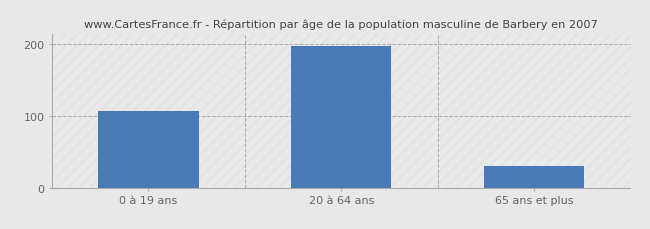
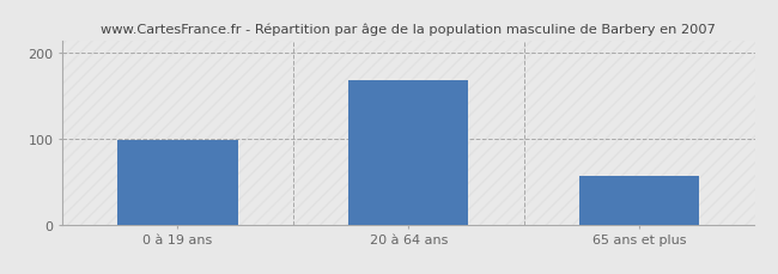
0 à 19 ans: 107 -> 98
20 à 64 ans: 197 -> 168
65 ans et plus: 30 -> 56
